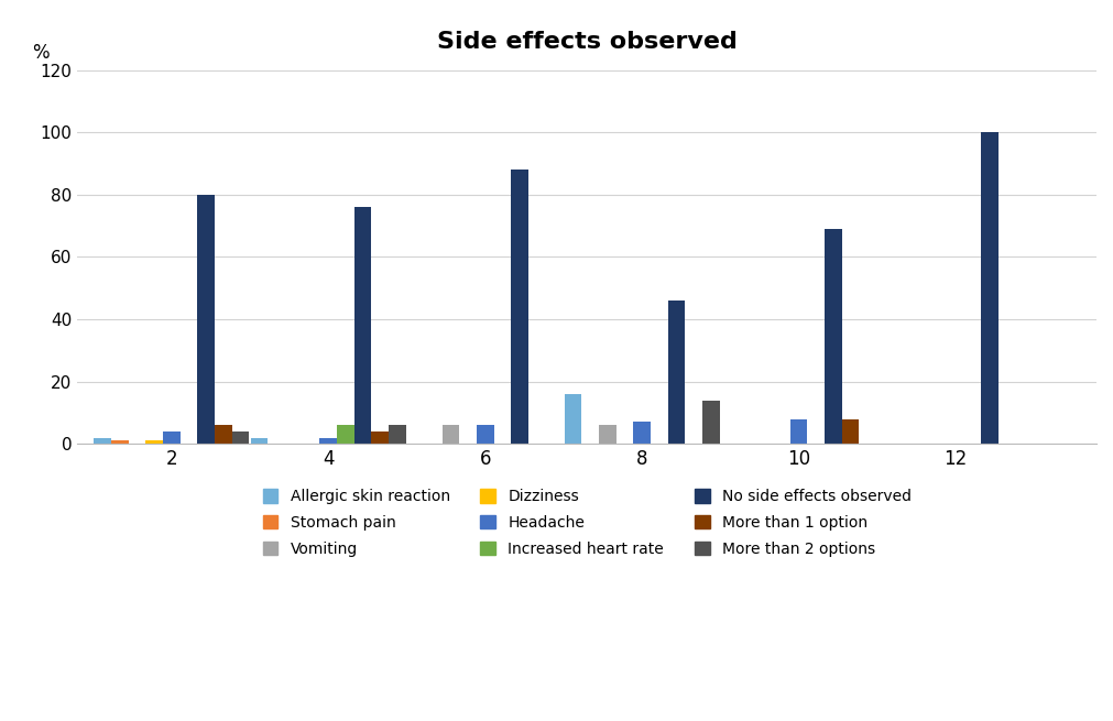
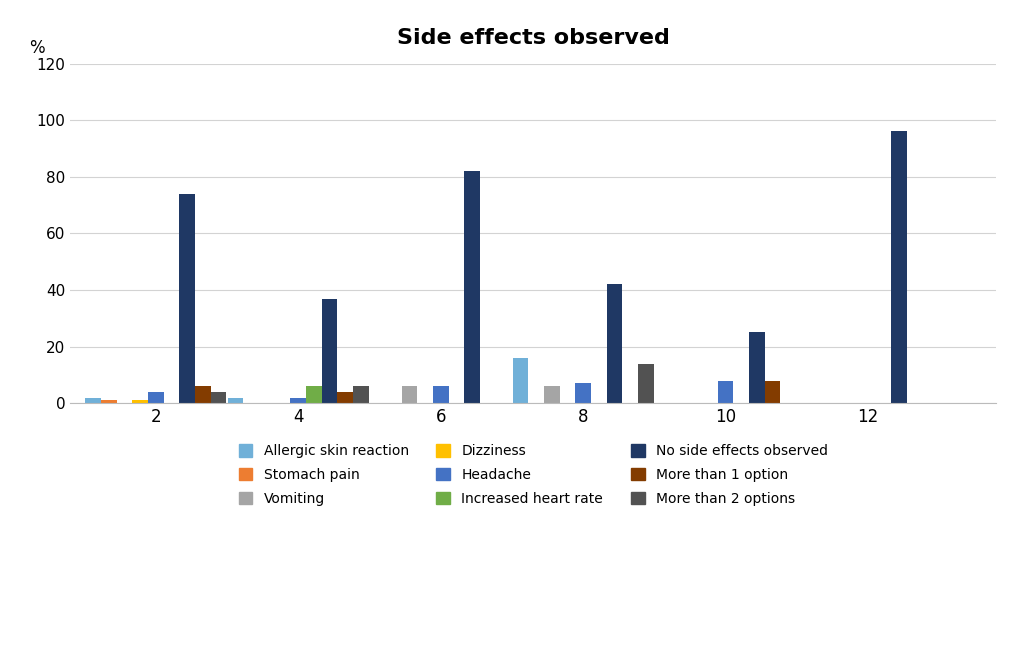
No side effects observed/2: 80 -> 74
No side effects observed/4: 76 -> 37
No side effects observed/6: 88 -> 82
No side effects observed/8: 46 -> 42
No side effects observed/10: 69 -> 25
No side effects observed/12: 100 -> 96
